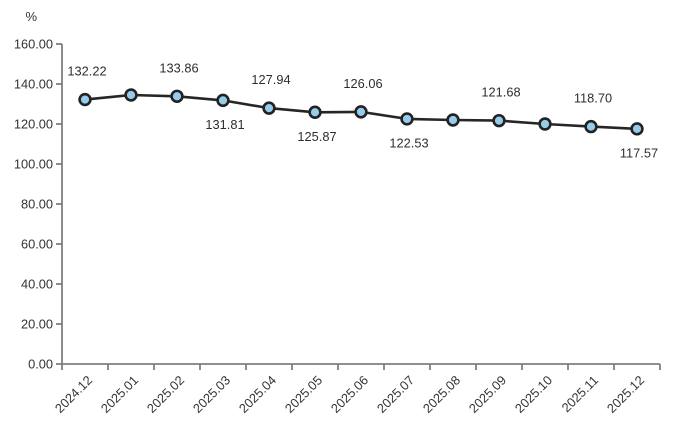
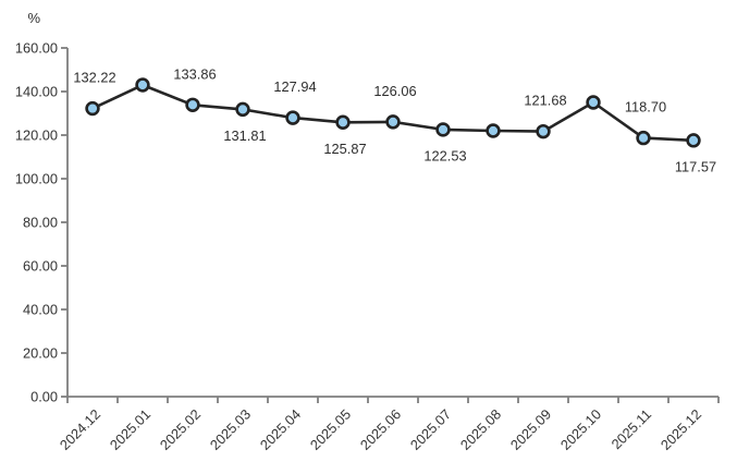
2025.01: 134 -> 143
2025.10: 120 -> 135
